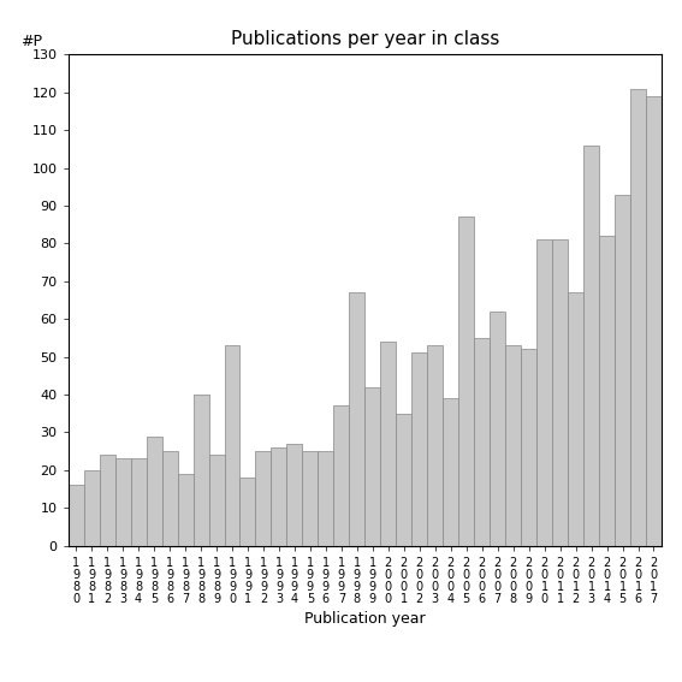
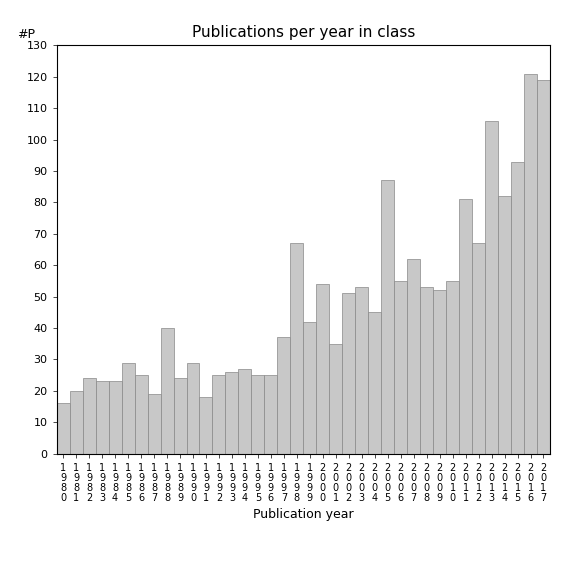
1 9 9 0: 53 -> 29
2 0 0 4: 39 -> 45
2 0 1 0: 81 -> 55
